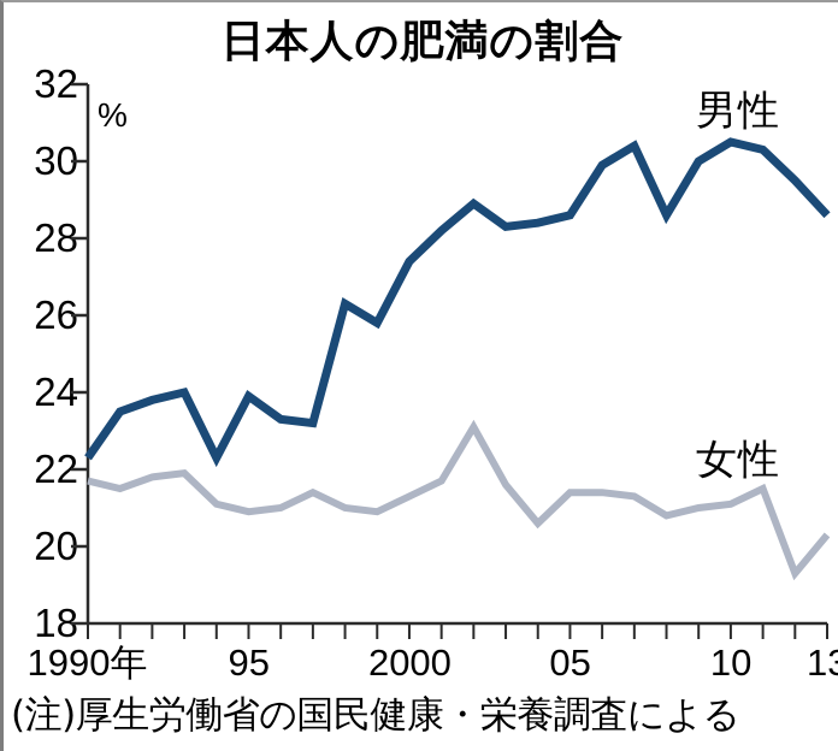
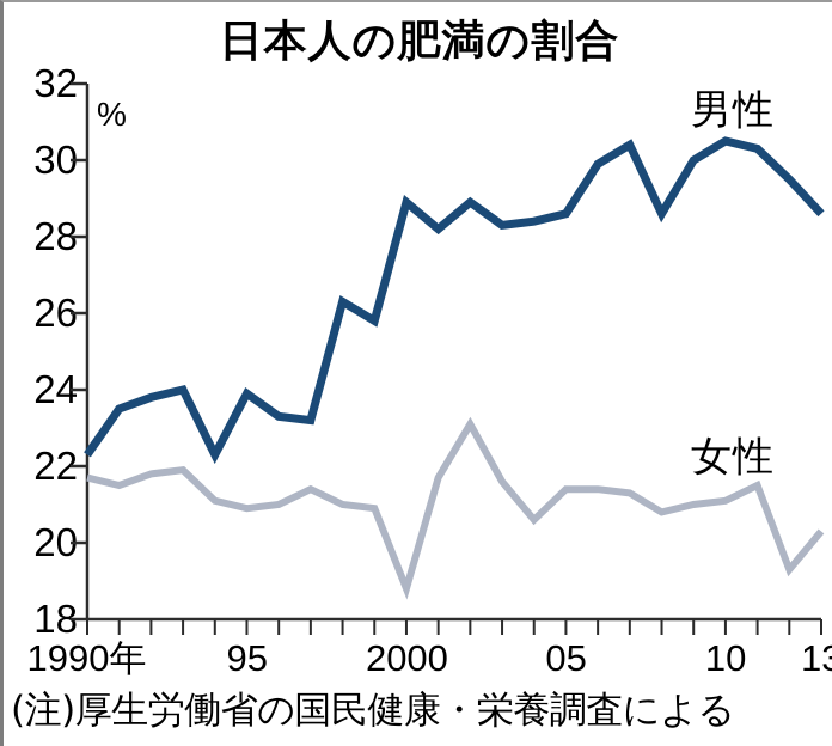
男性/2000: 27.4 -> 28.9
女性/2000: 21.3 -> 18.8
